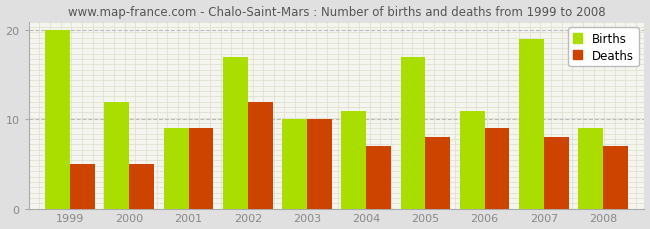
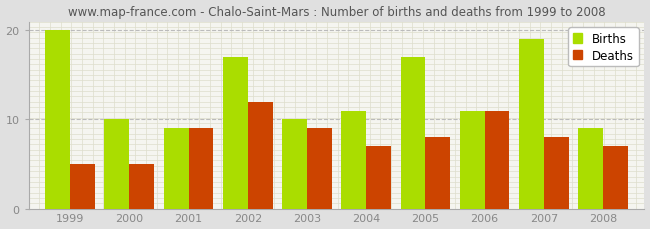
Births/2000: 12 -> 10
Deaths/2003: 10 -> 9
Deaths/2006: 9 -> 11
